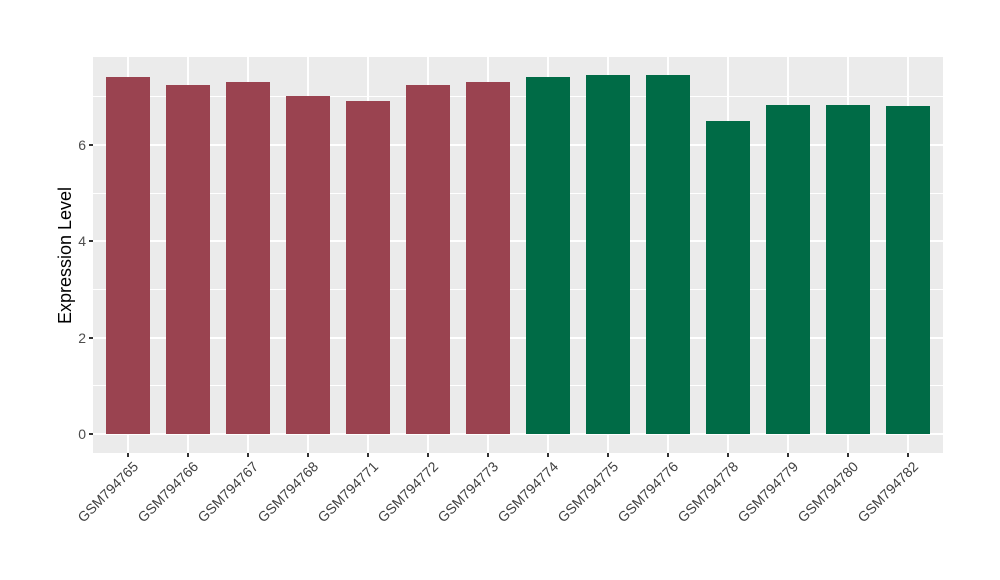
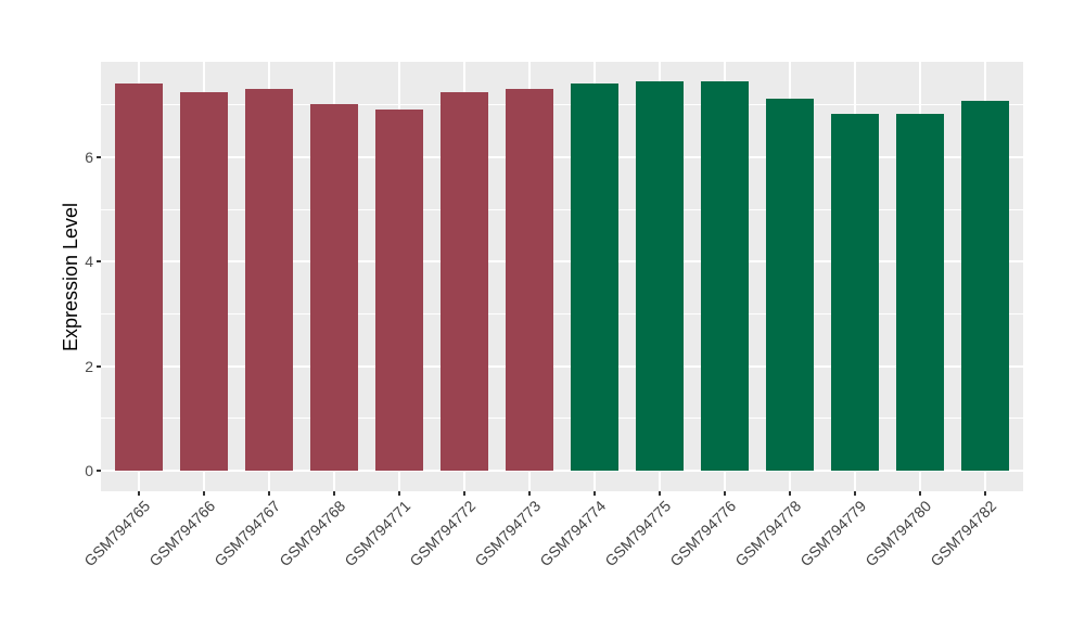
GSM794778: 6.5 -> 7.1
GSM794782: 6.8 -> 7.1
